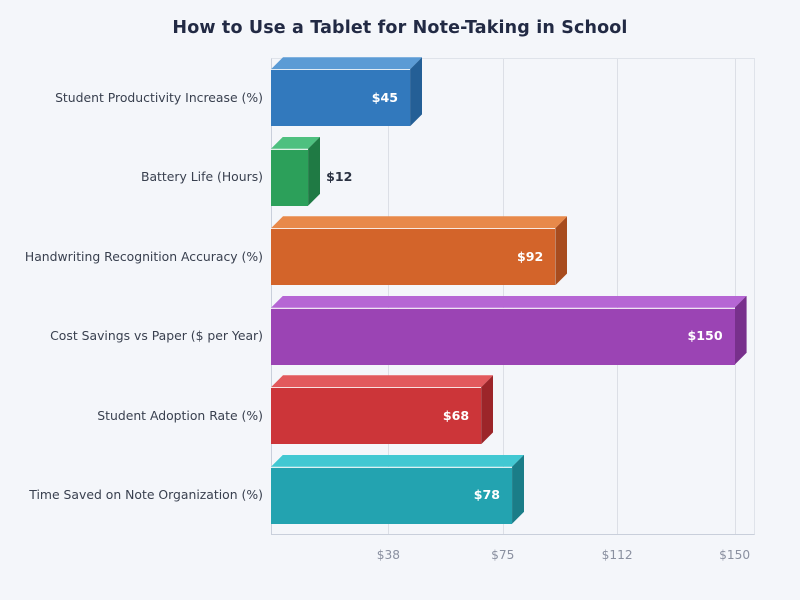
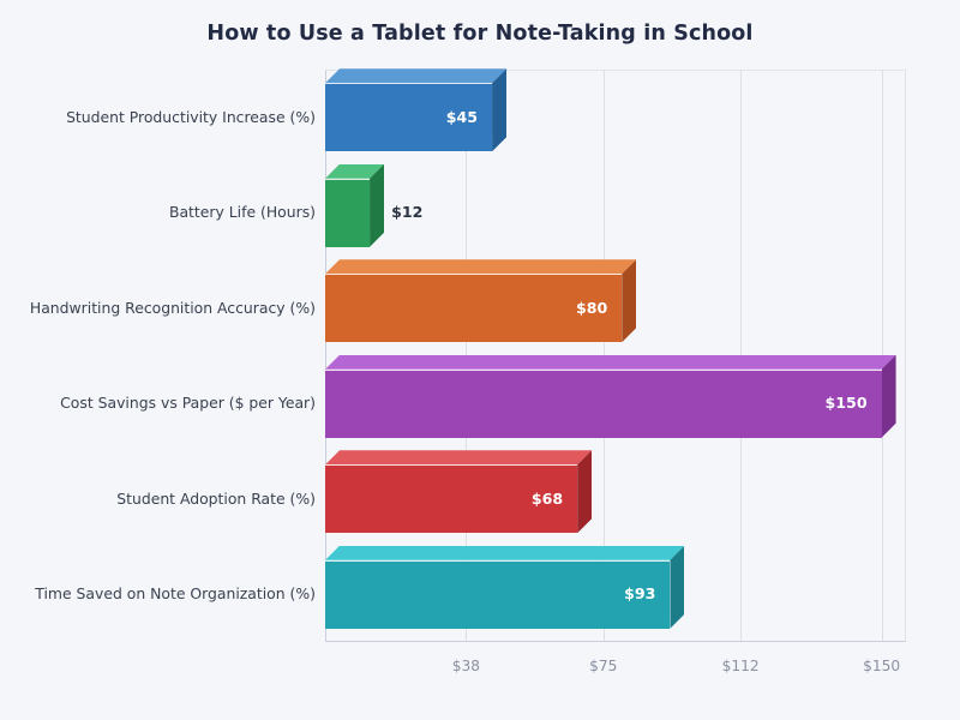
Handwriting Recognition Accuracy (%): $92 -> $80
Time Saved on Note Organization (%): $78 -> $93
